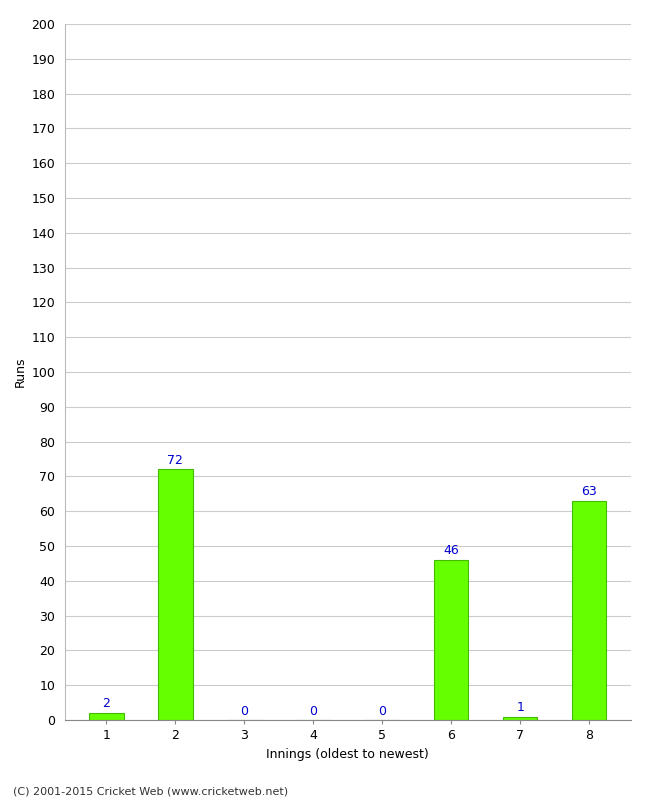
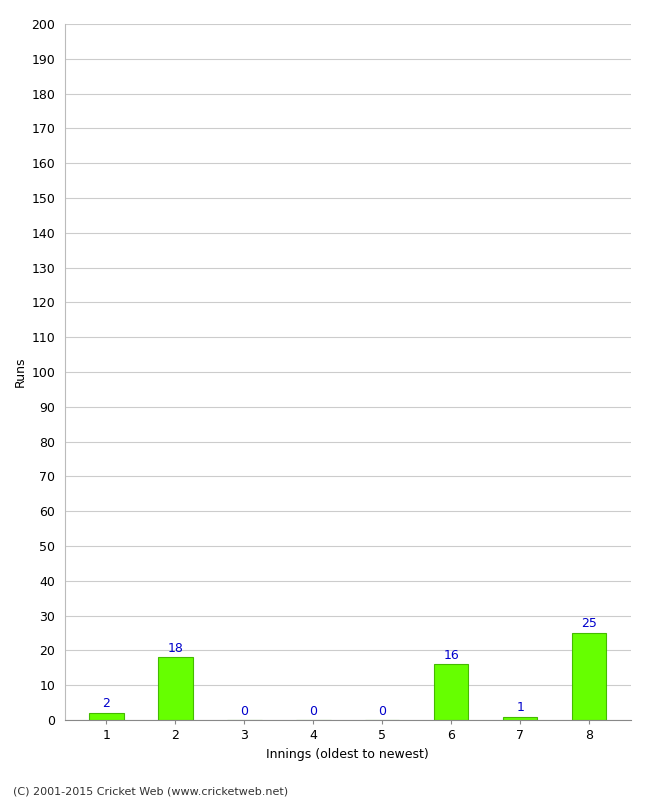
2: 72 -> 18
6: 46 -> 16
8: 63 -> 25
